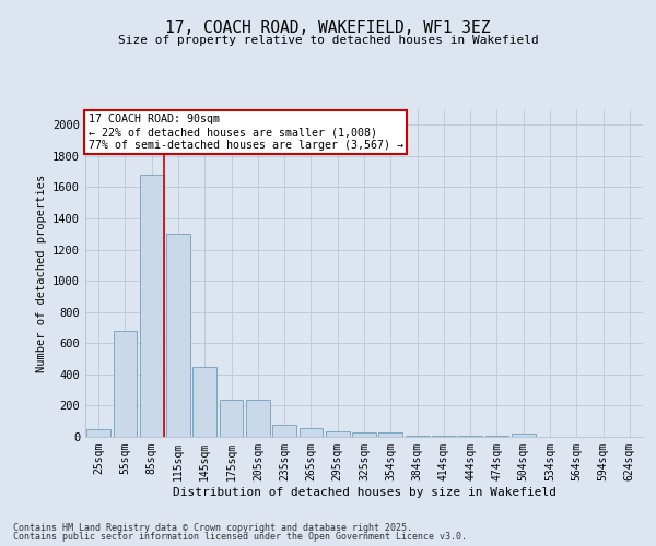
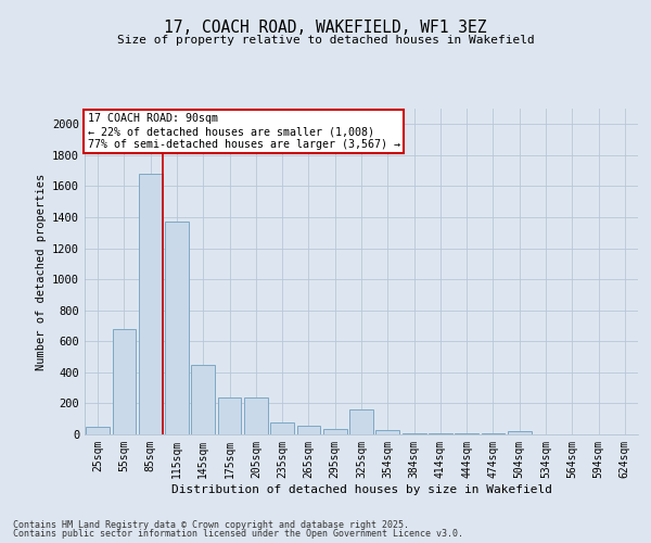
115sqm: 1300 -> 1370
325sqm: 20 -> 160
